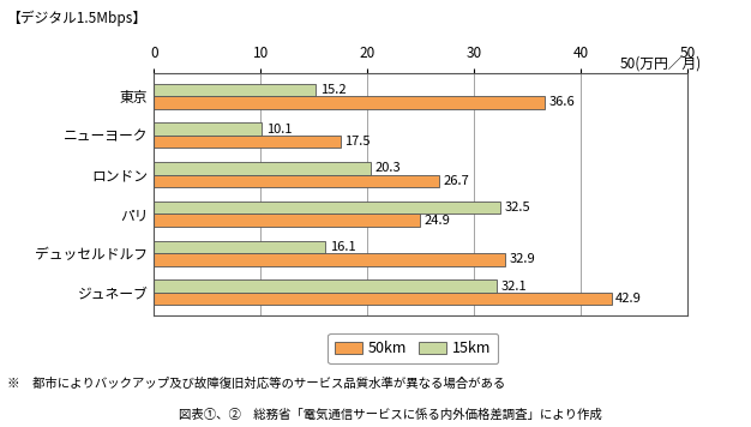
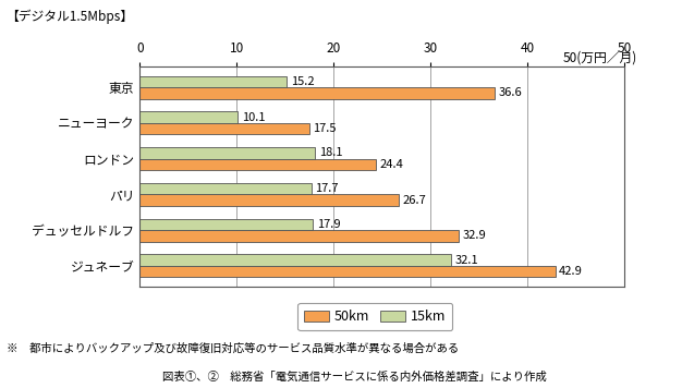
15km/ロンドン: 20.3 -> 18.1
50km/ロンドン: 26.7 -> 24.4
15km/パリ: 32.5 -> 17.7
50km/パリ: 24.9 -> 26.7
15km/デュッセルドルフ: 16.1 -> 17.9
